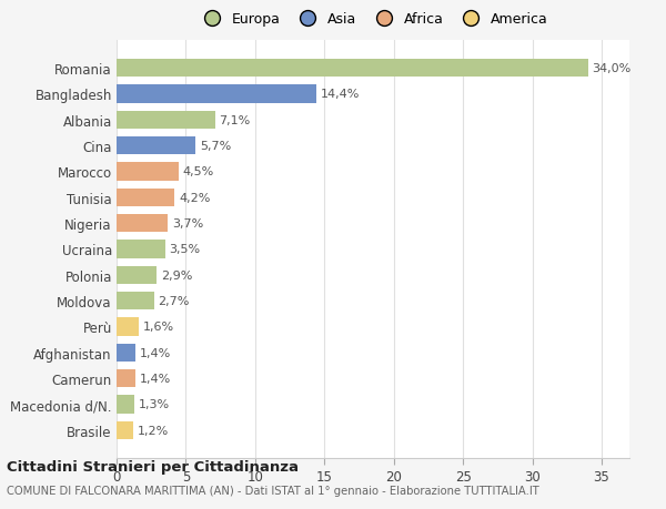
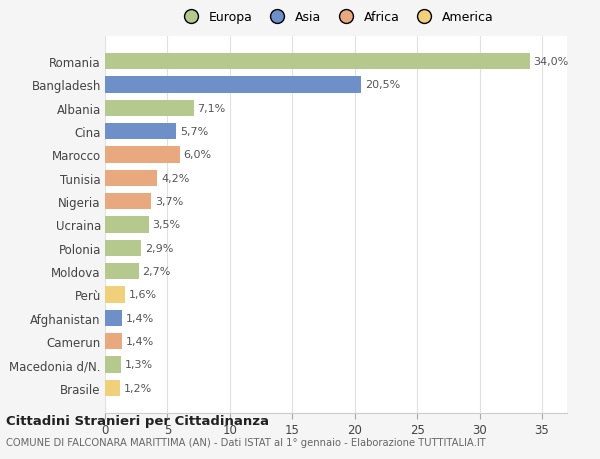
Bangladesh: 14,4% -> 20,5%
Marocco: 4,5% -> 6,0%
